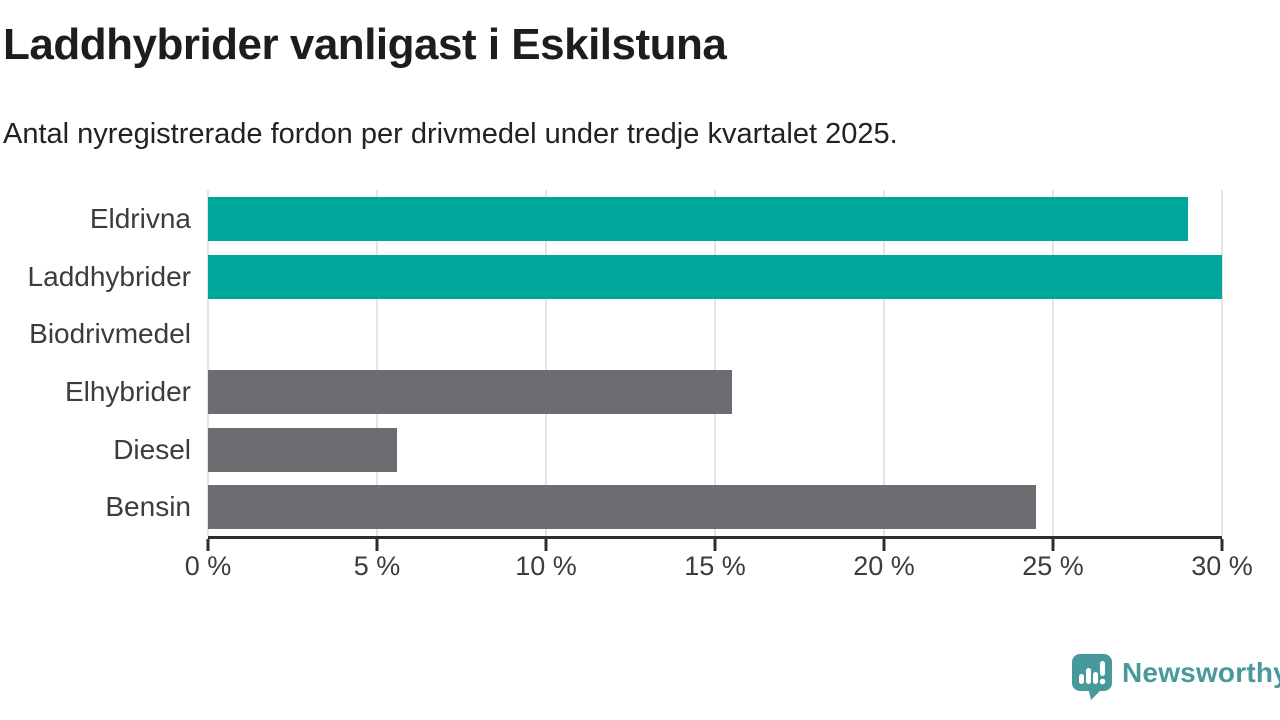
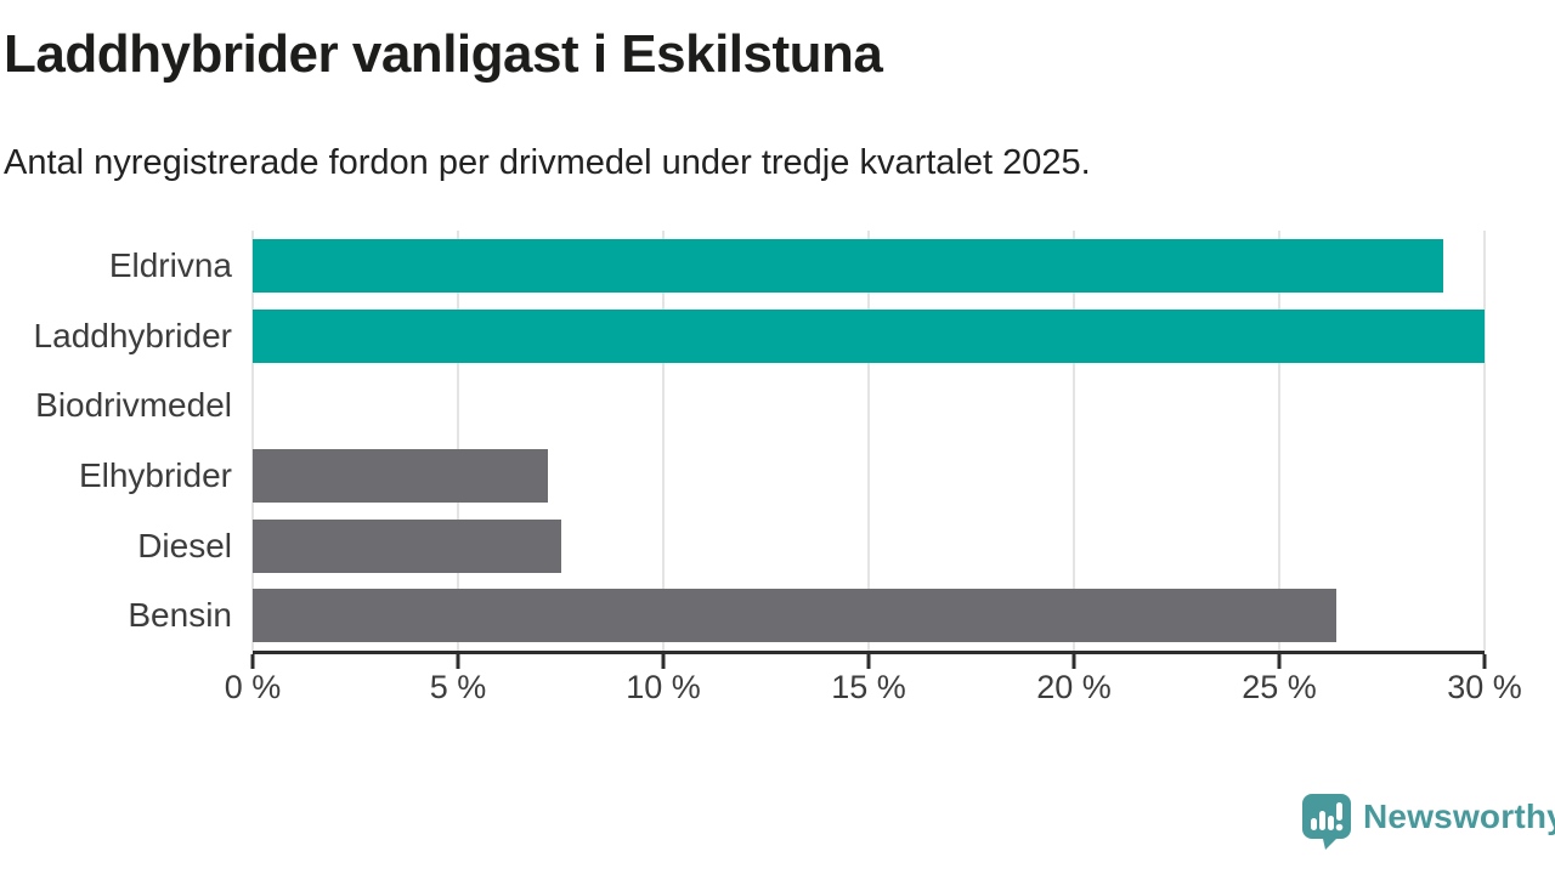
Elhybrider: 15.5% -> 7.2%
Diesel: 5.6% -> 7.5%
Bensin: 24.5% -> 26.4%
